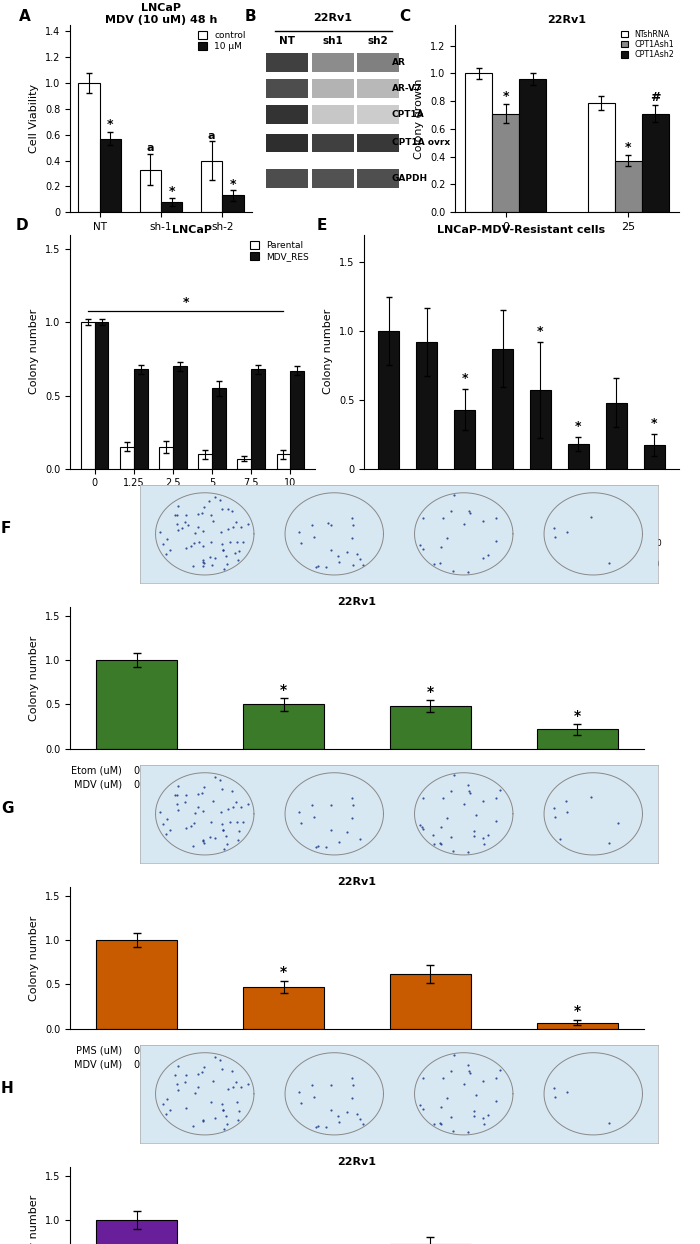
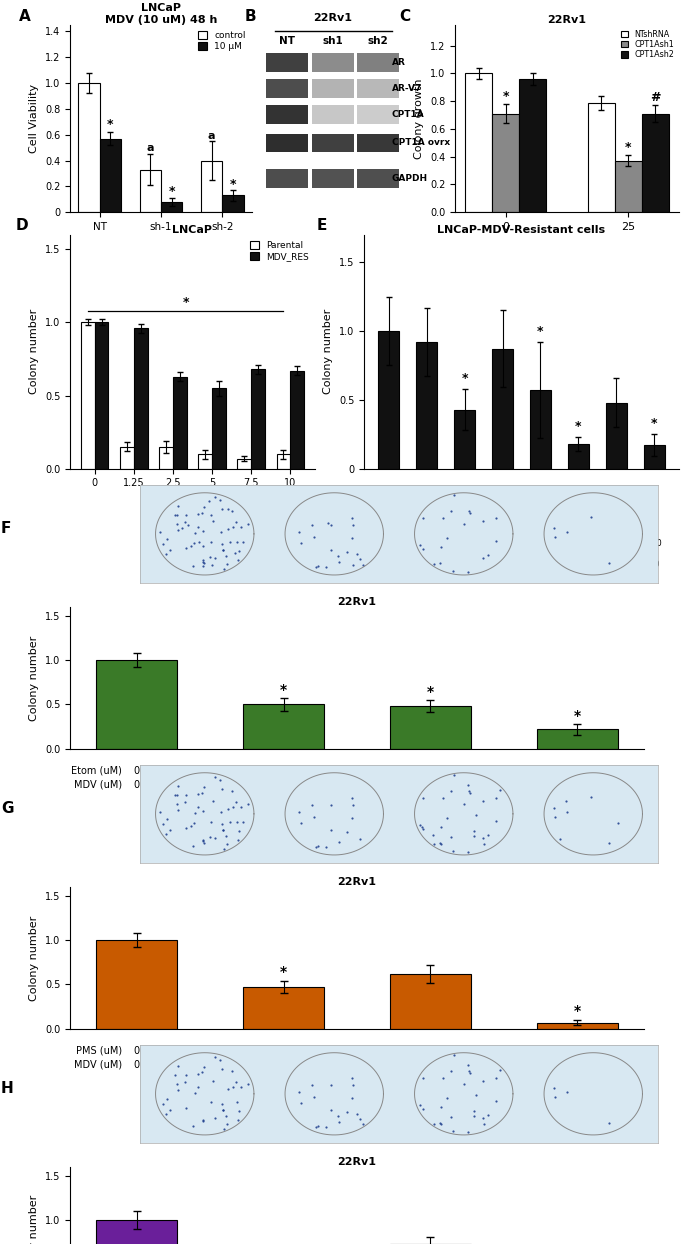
LNCaP/MDV_RES/1.25: 0.68 -> 0.96
LNCaP/MDV_RES/2.5: 0.70 -> 0.63
